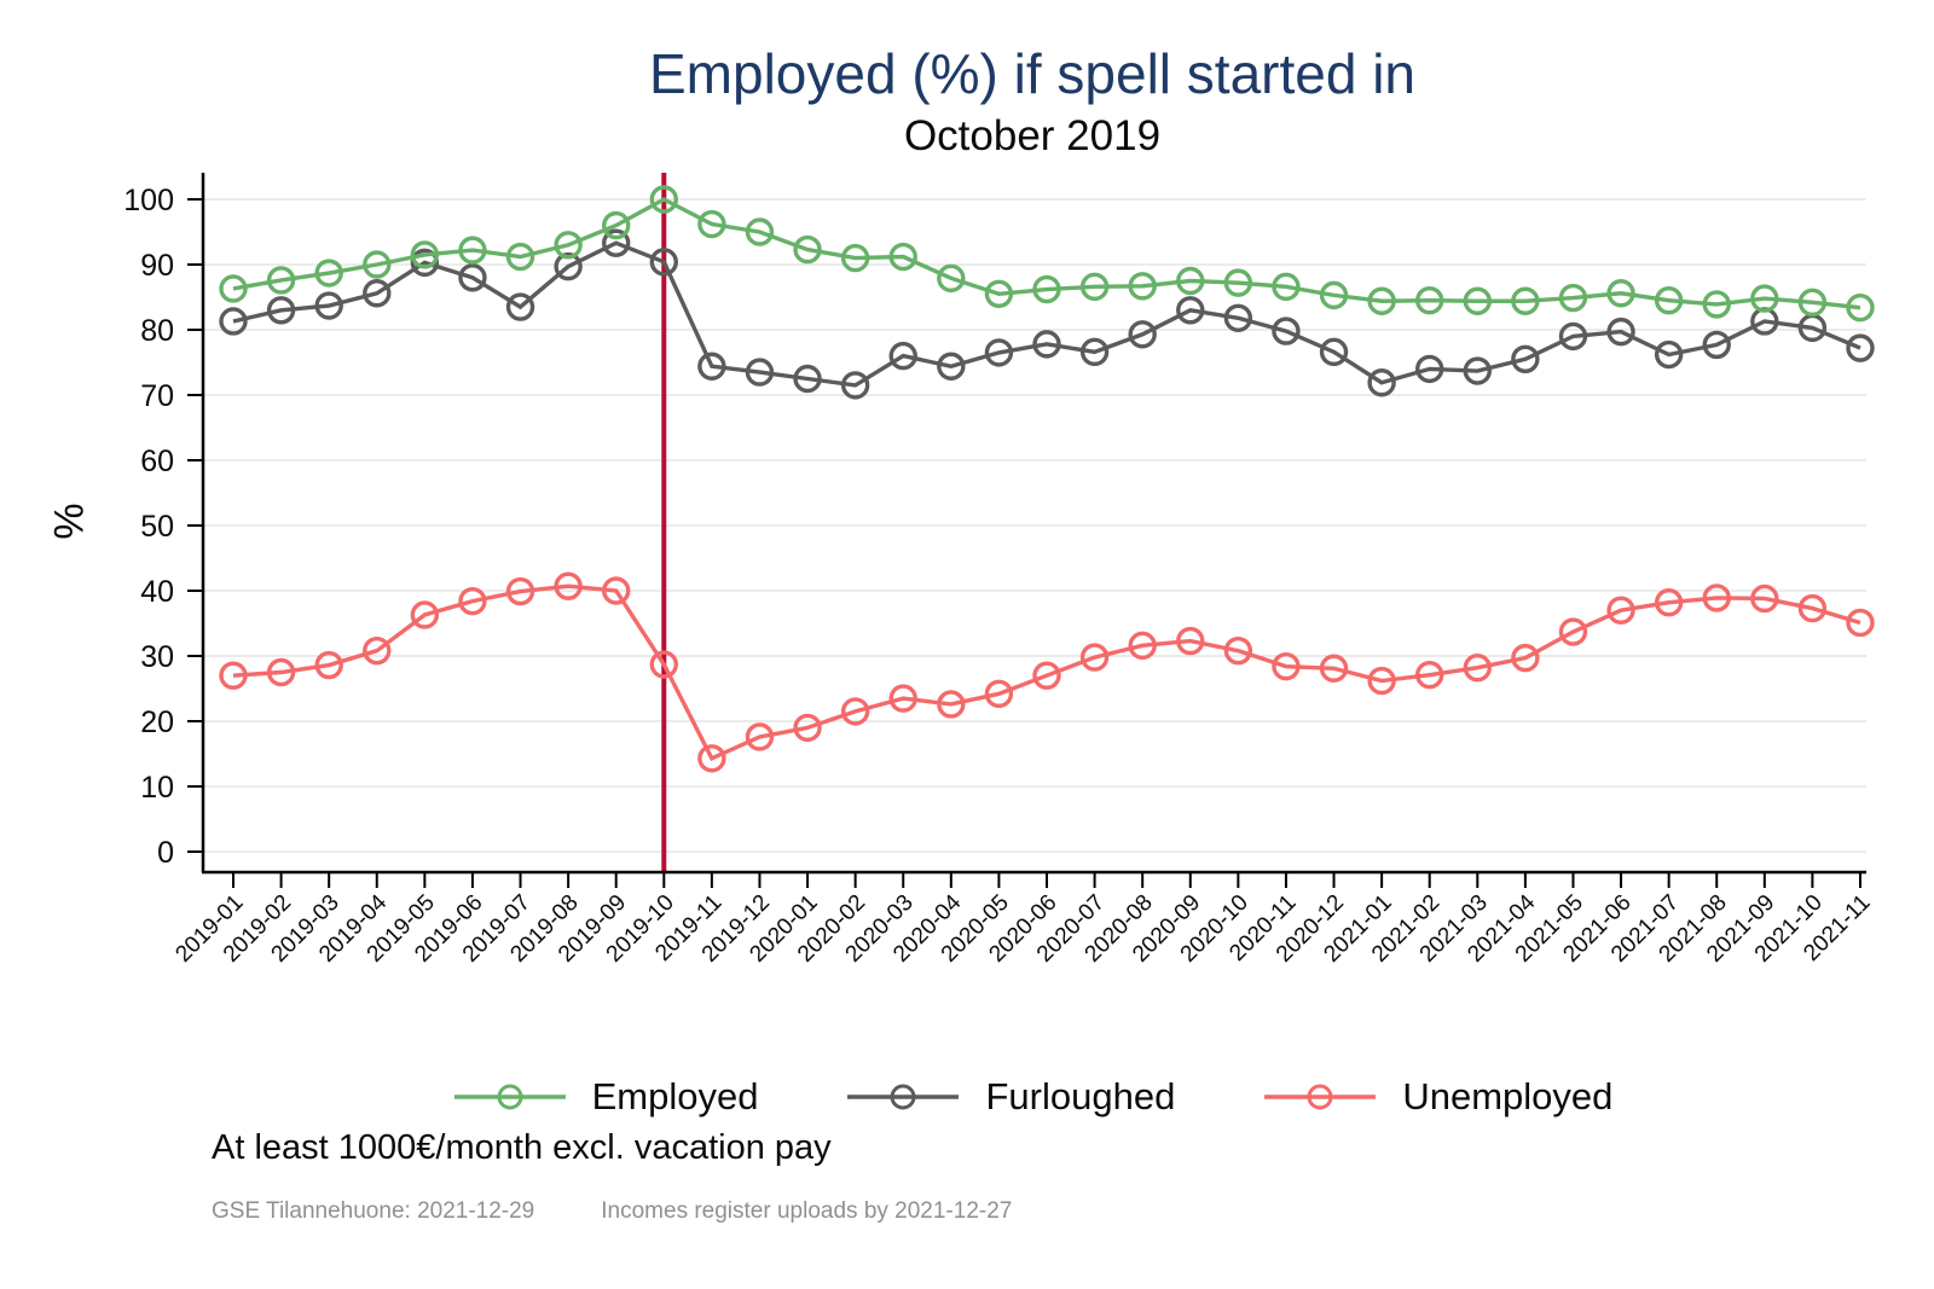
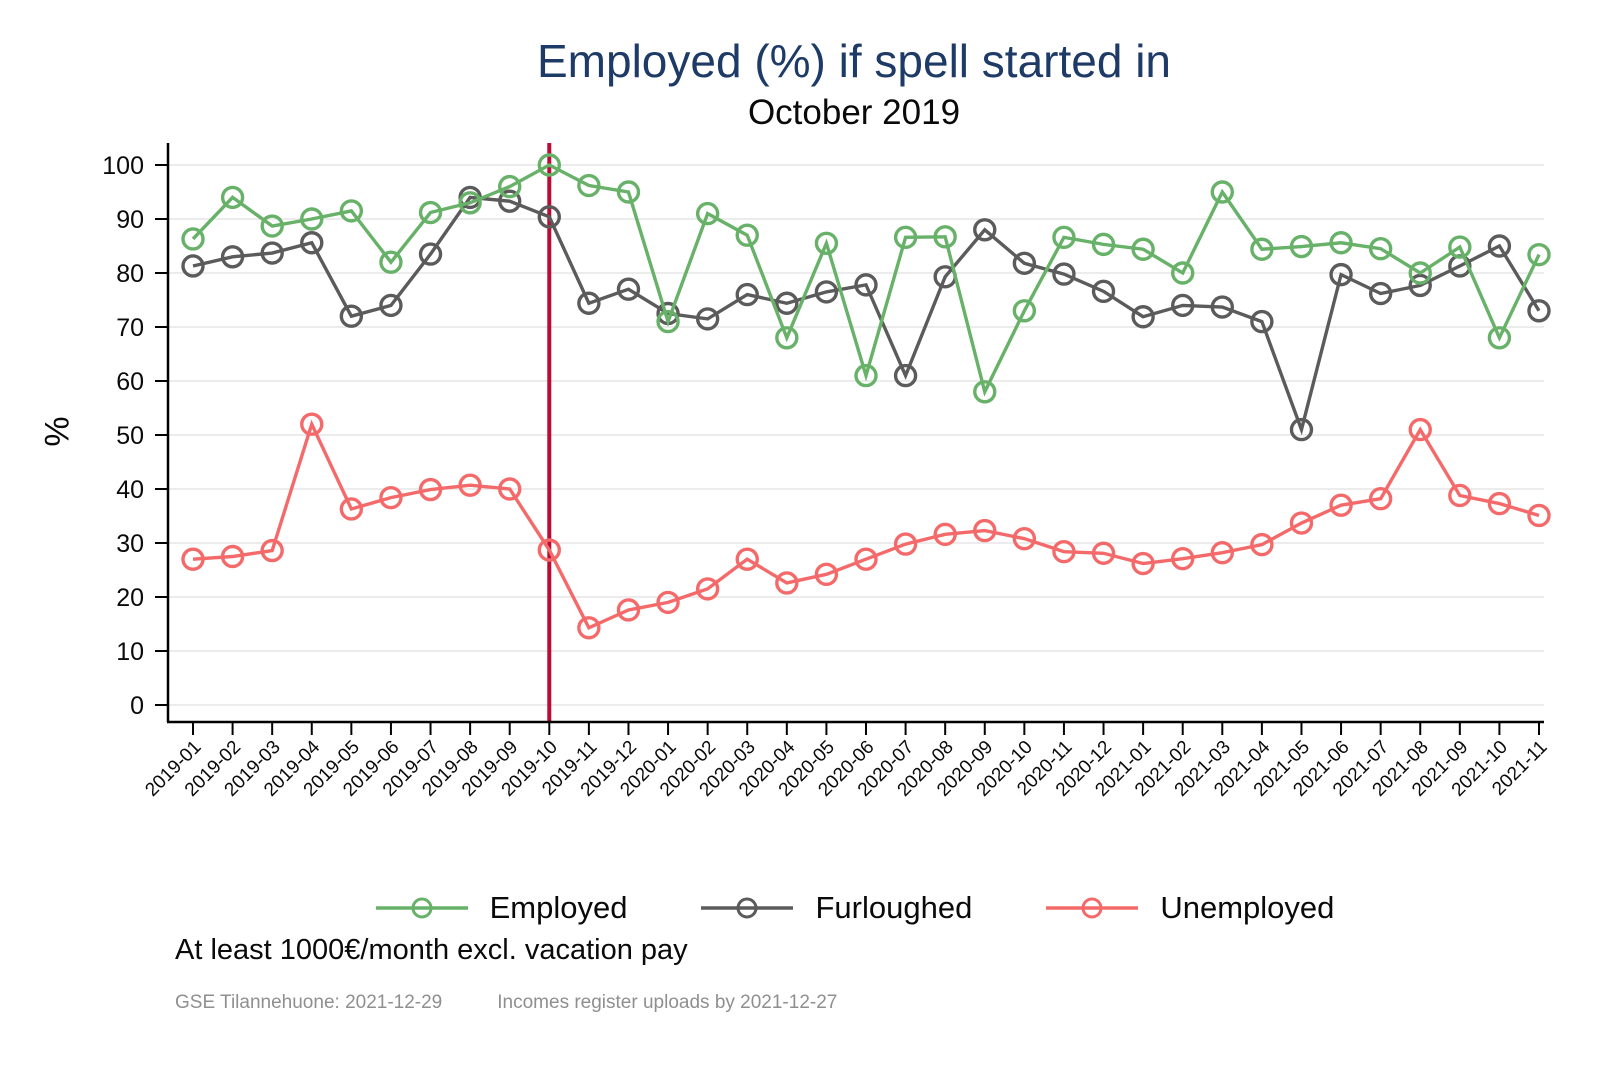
Employed/2019-02: 88 -> 94
Unemployed/2019-04: 31 -> 52
Furloughed/2019-05: 90 -> 72
Employed/2019-06: 92 -> 82
Furloughed/2019-06: 88 -> 74
Furloughed/2019-08: 90 -> 94
Furloughed/2019-12: 74 -> 77
Employed/2020-01: 92 -> 71
Employed/2020-03: 91 -> 87
Unemployed/2020-03: 24 -> 27
Employed/2020-04: 88 -> 68
Employed/2020-06: 86 -> 61
Furloughed/2020-07: 77 -> 61
Employed/2020-09: 88 -> 58
Furloughed/2020-09: 83 -> 88
Employed/2020-10: 87 -> 73
Employed/2021-02: 84 -> 80
Employed/2021-03: 84 -> 95
Furloughed/2021-04: 76 -> 71
Furloughed/2021-05: 79 -> 51
Employed/2021-08: 84 -> 80
Unemployed/2021-08: 39 -> 51
Employed/2021-10: 84 -> 68
Furloughed/2021-10: 80 -> 85
Furloughed/2021-11: 77 -> 73
